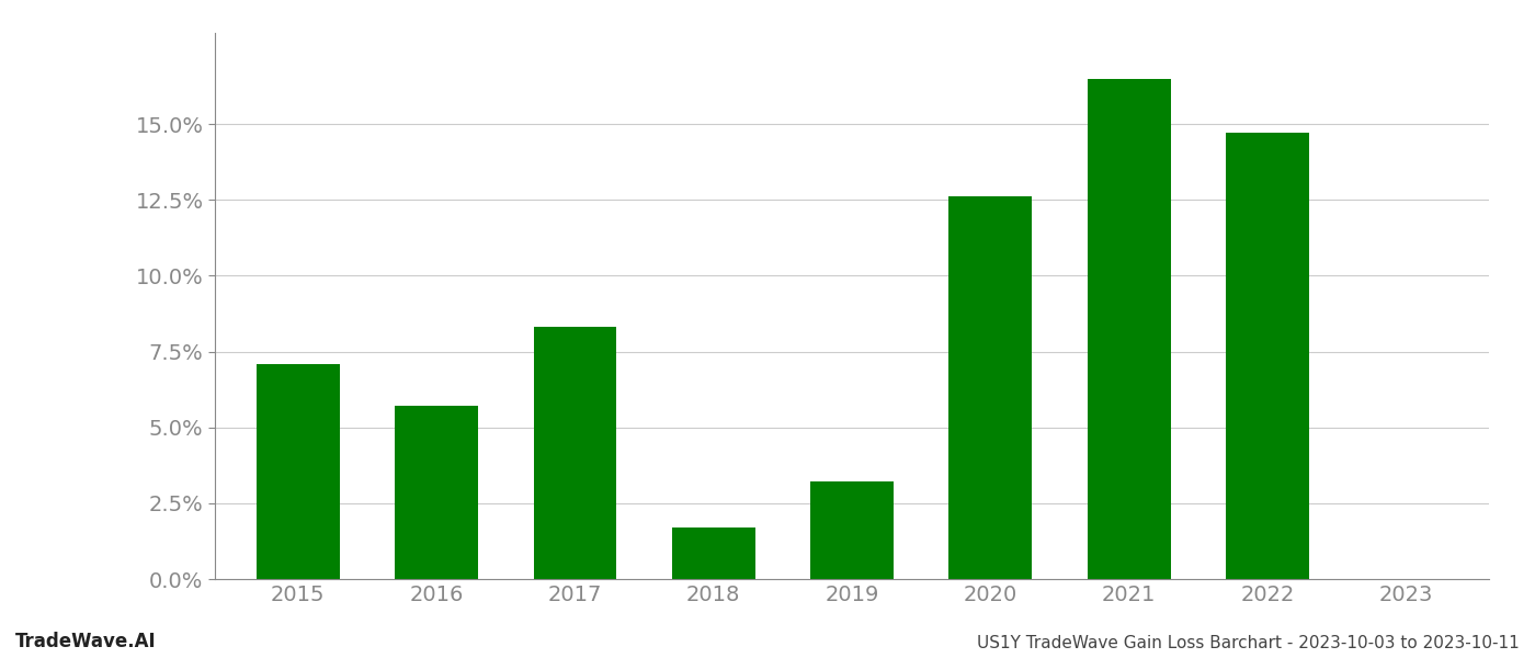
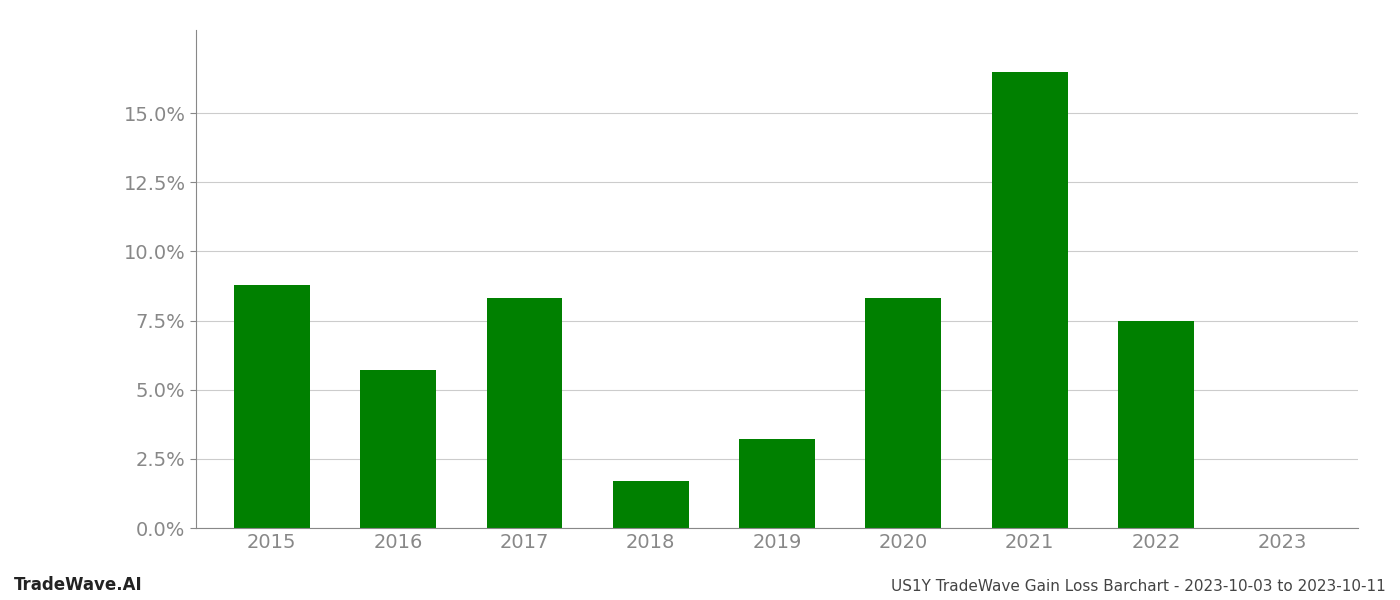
2015: 7.1% -> 8.8%
2020: 12.6% -> 8.3%
2022: 14.7% -> 7.5%
